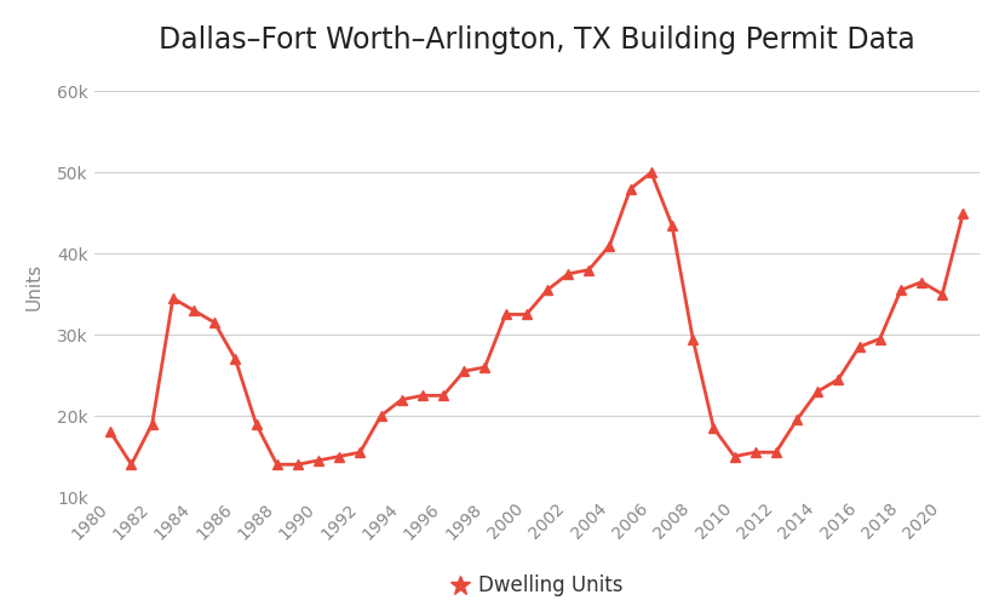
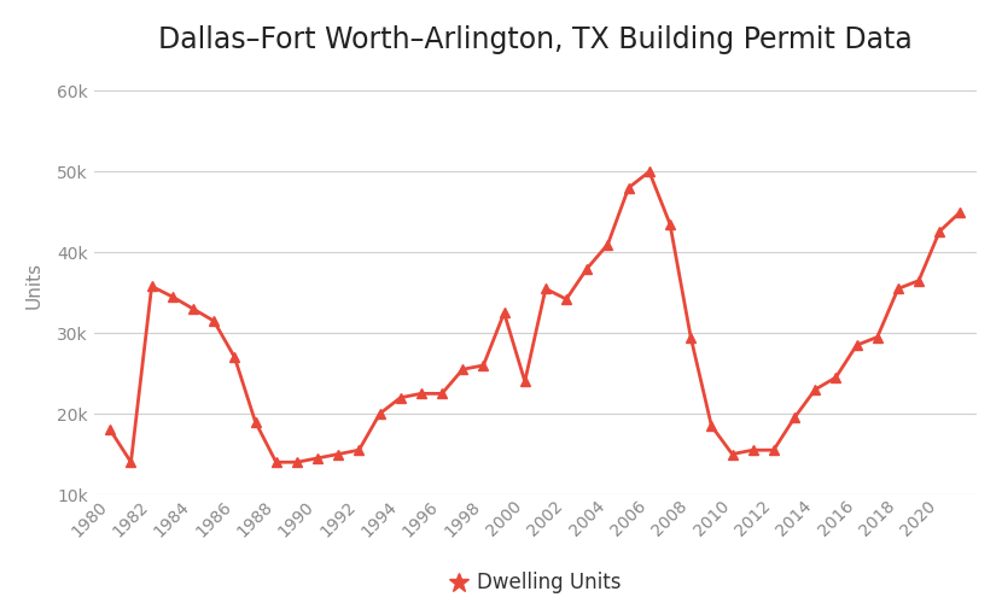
1982: 19.0k -> 35.8k
2000: 32.5k -> 24.0k
2002: 37.5k -> 34.2k
2020: 35.0k -> 42.6k
